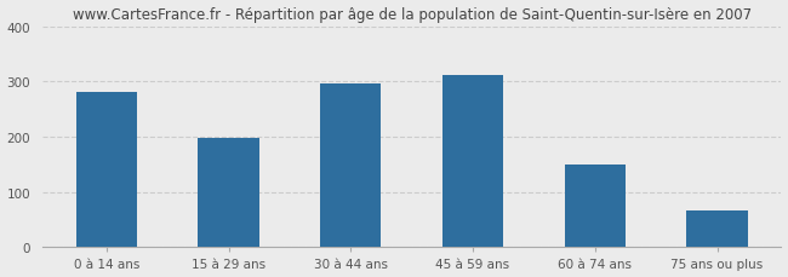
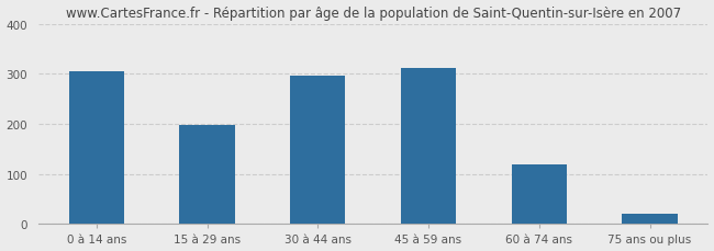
0 à 14 ans: 281 -> 305
60 à 74 ans: 149 -> 120
75 ans ou plus: 67 -> 20
